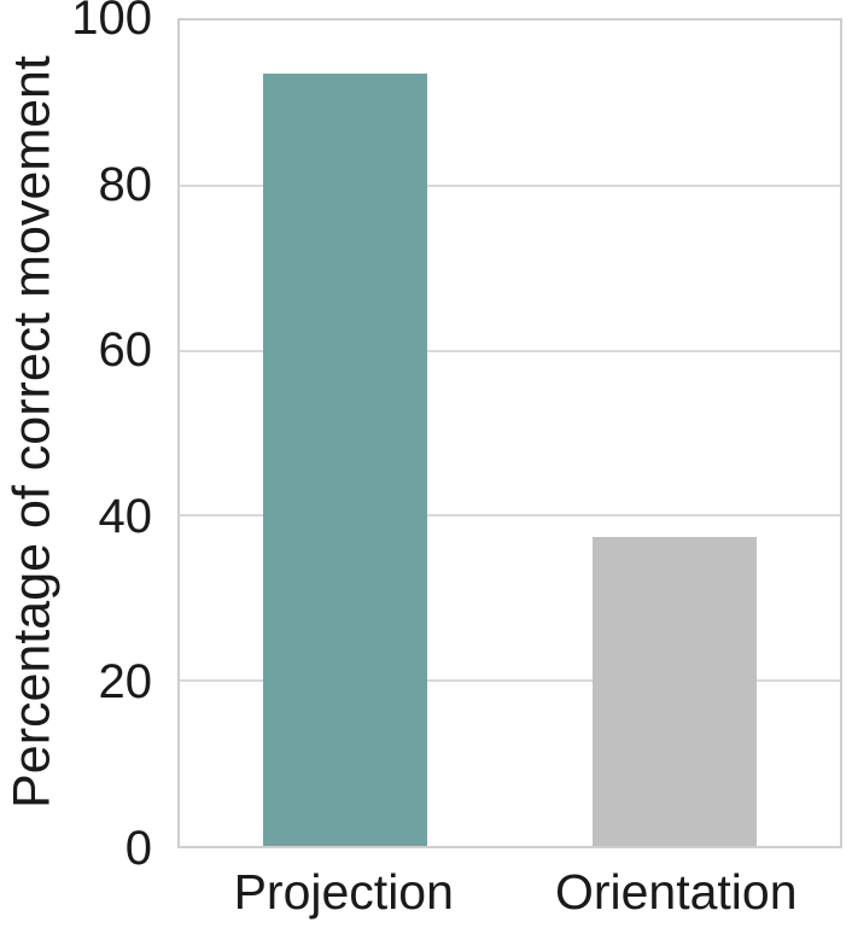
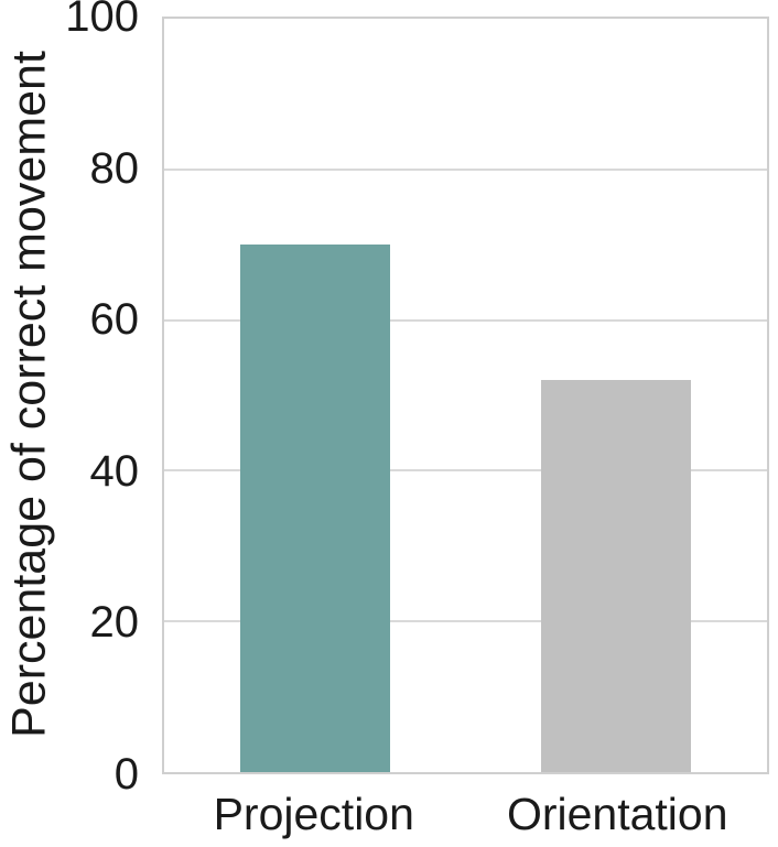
Projection: 94 -> 70
Orientation: 37 -> 52
